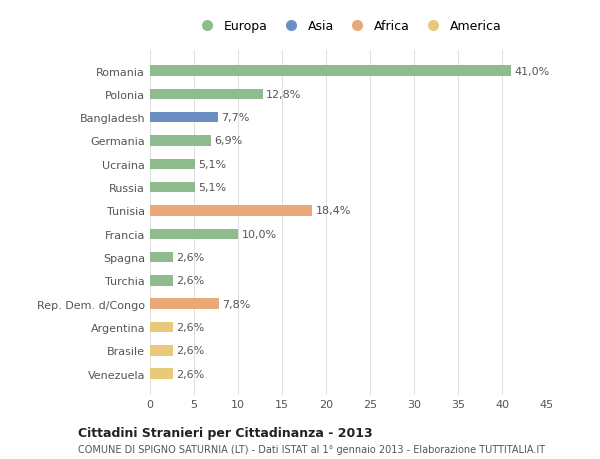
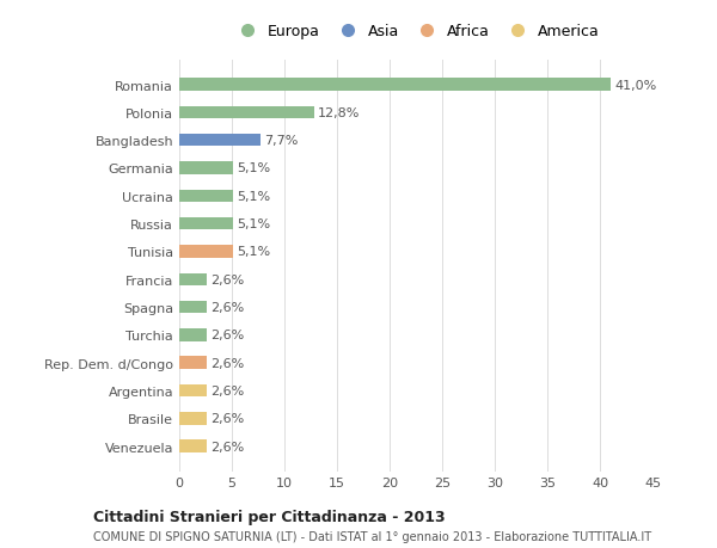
Germania: 6,9% -> 5,1%
Tunisia: 18,4% -> 5,1%
Francia: 10,0% -> 2,6%
Rep. Dem. d/Congo: 7,8% -> 2,6%
